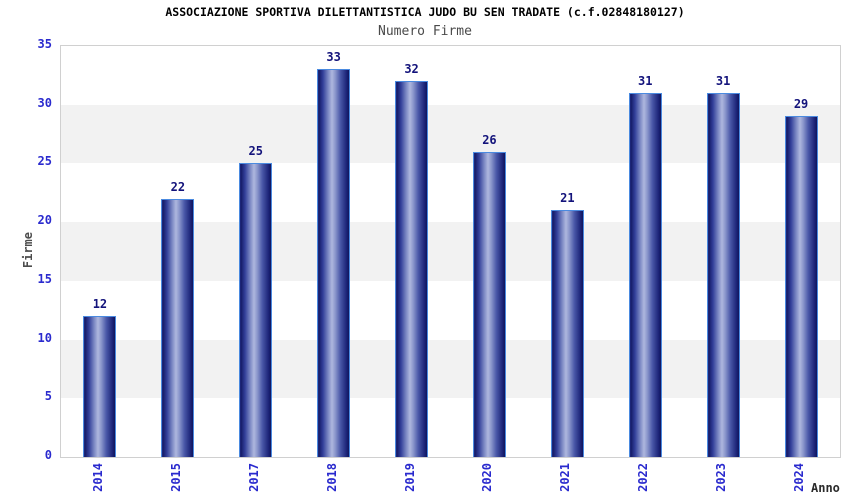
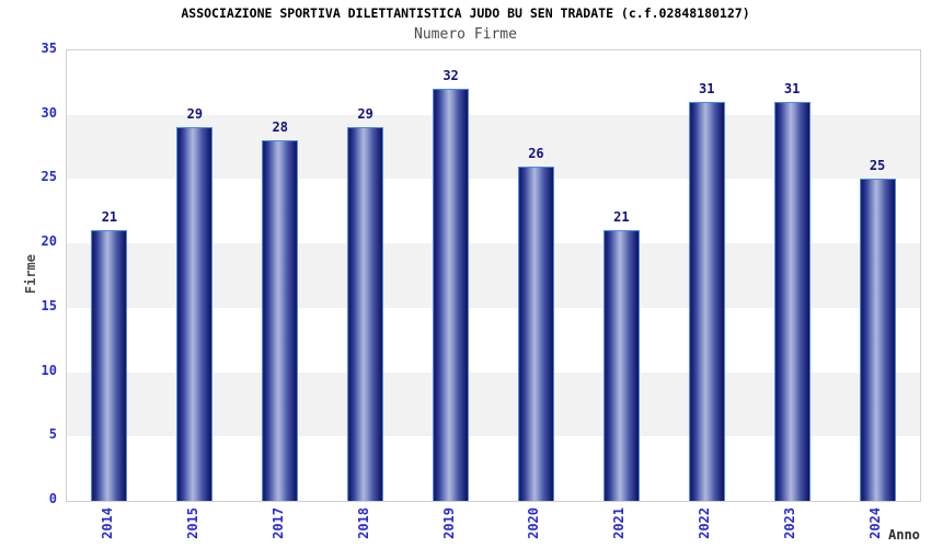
2014: 12 -> 21
2015: 22 -> 29
2017: 25 -> 28
2018: 33 -> 29
2024: 29 -> 25
